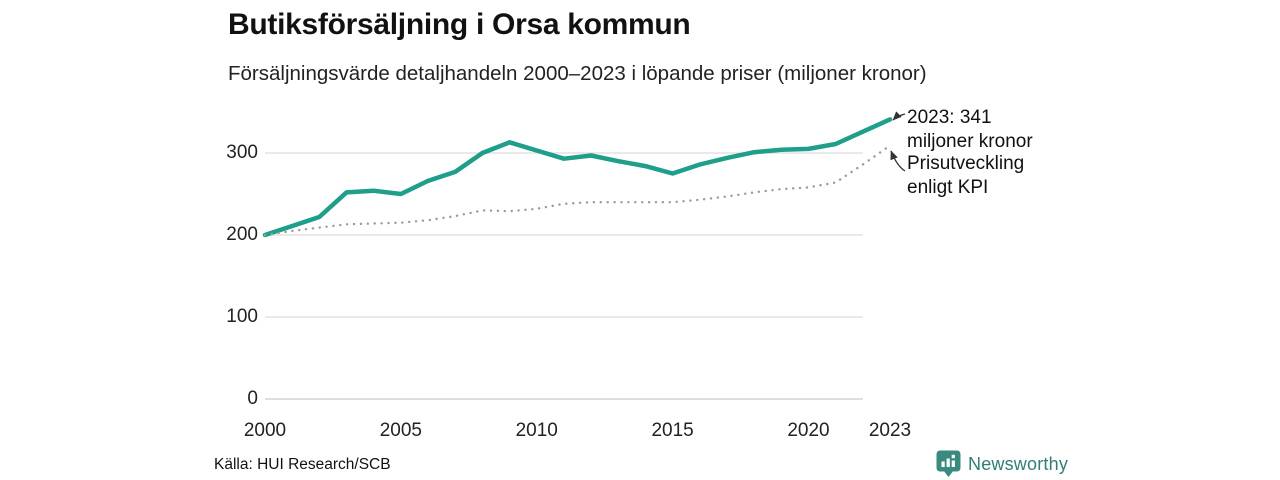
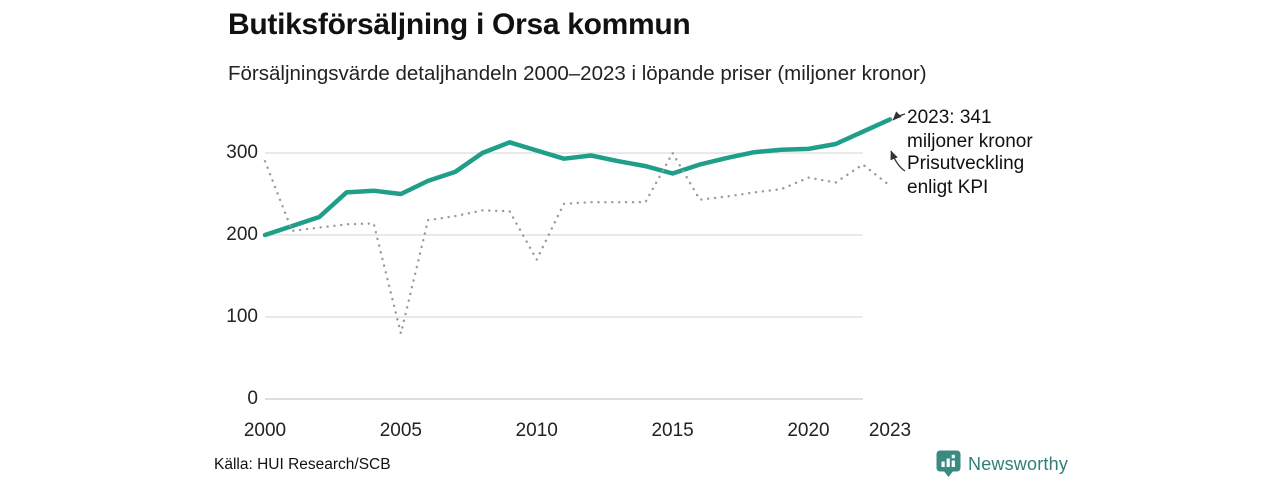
Prisutveckling enligt KPI/2000: 200 -> 290
Prisutveckling enligt KPI/2005: 220 -> 80
Prisutveckling enligt KPI/2010: 230 -> 170
Prisutveckling enligt KPI/2015: 240 -> 300
Prisutveckling enligt KPI/2020: 260 -> 270
Prisutveckling enligt KPI/2023: 310 -> 260
